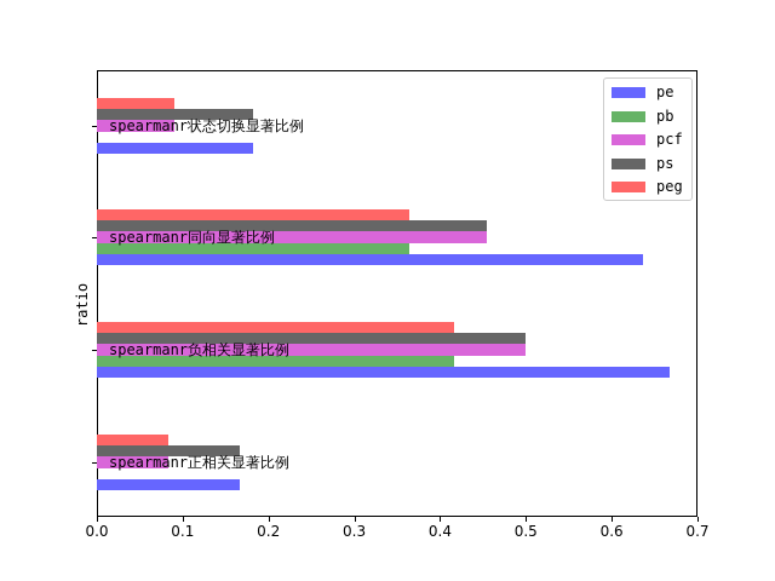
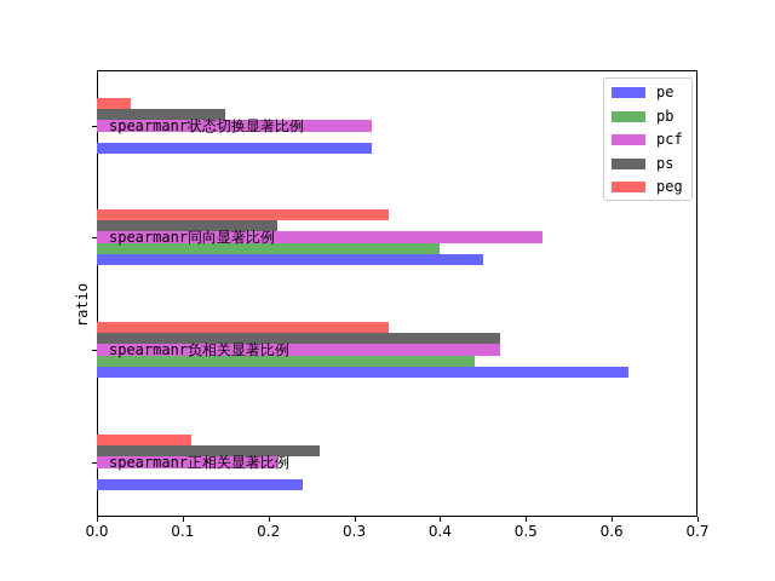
pe/spearmanr正相关显著比例: 0.17 -> 0.24
pcf/spearmanr正相关显著比例: 0.08 -> 0.21
ps/spearmanr正相关显著比例: 0.17 -> 0.26
peg/spearmanr正相关显著比例: 0.08 -> 0.11
pe/spearmanr负相关显著比例: 0.67 -> 0.62
pb/spearmanr负相关显著比例: 0.42 -> 0.44
pcf/spearmanr负相关显著比例: 0.50 -> 0.47
ps/spearmanr负相关显著比例: 0.50 -> 0.47
peg/spearmanr负相关显著比例: 0.42 -> 0.34
pe/spearmanr同向显著比例: 0.64 -> 0.45
pb/spearmanr同向显著比例: 0.36 -> 0.40
pcf/spearmanr同向显著比例: 0.46 -> 0.52
ps/spearmanr同向显著比例: 0.46 -> 0.21
peg/spearmanr同向显著比例: 0.36 -> 0.34
pe/spearmanr状态切换显著比例: 0.18 -> 0.32
pcf/spearmanr状态切换显著比例: 0.09 -> 0.32
ps/spearmanr状态切换显著比例: 0.18 -> 0.15
peg/spearmanr状态切换显著比例: 0.09 -> 0.04
